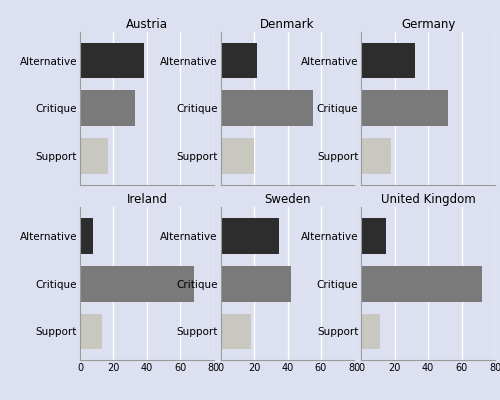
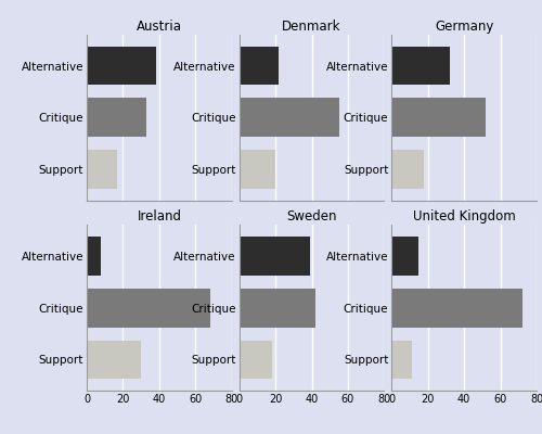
Ireland/Support: 13 -> 30
Sweden/Alternative: 35 -> 39
